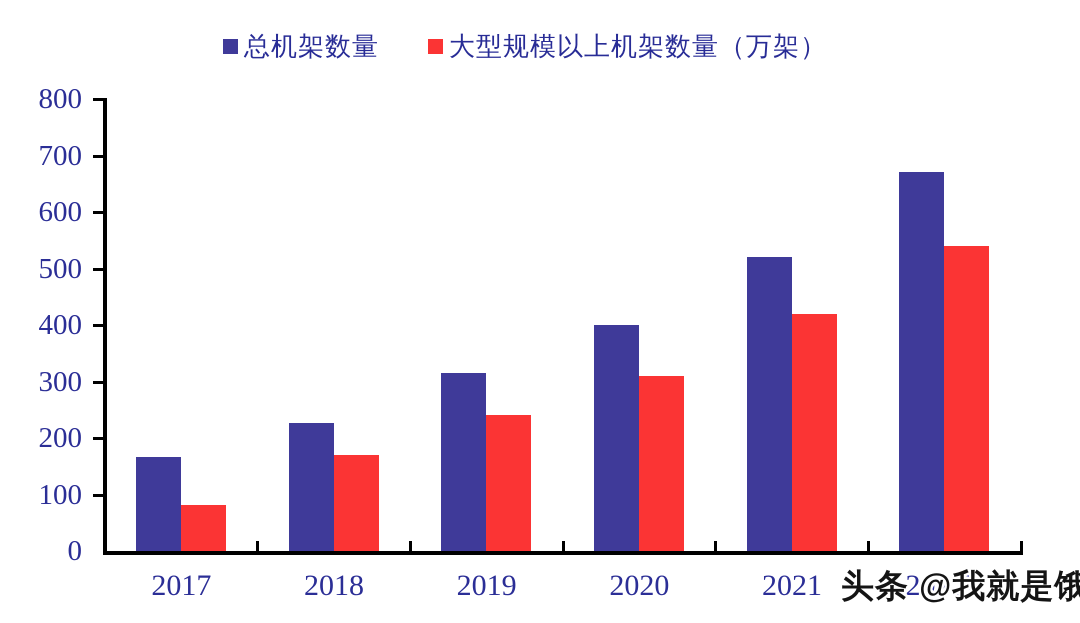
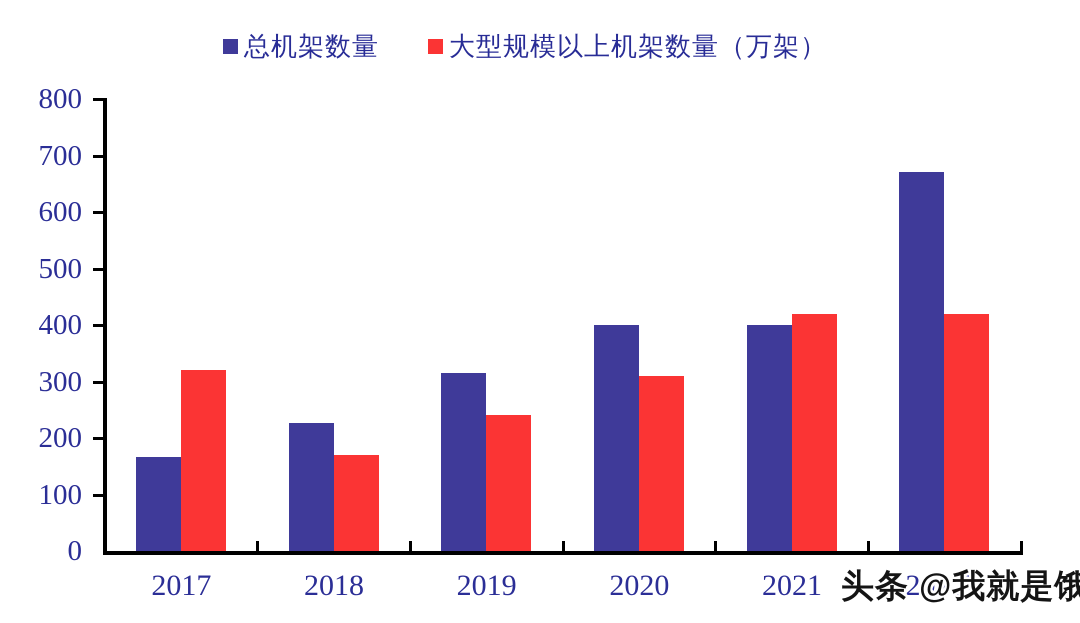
大型规模以上机架数量（万架）/2017: 80 -> 320
总机架数量/2021: 520 -> 400
大型规模以上机架数量（万架）/2022E: 540 -> 420
